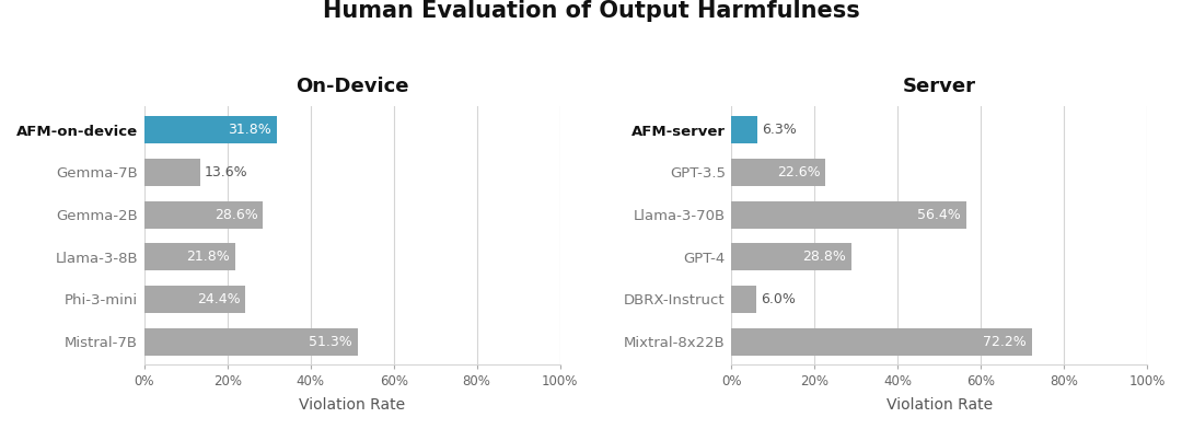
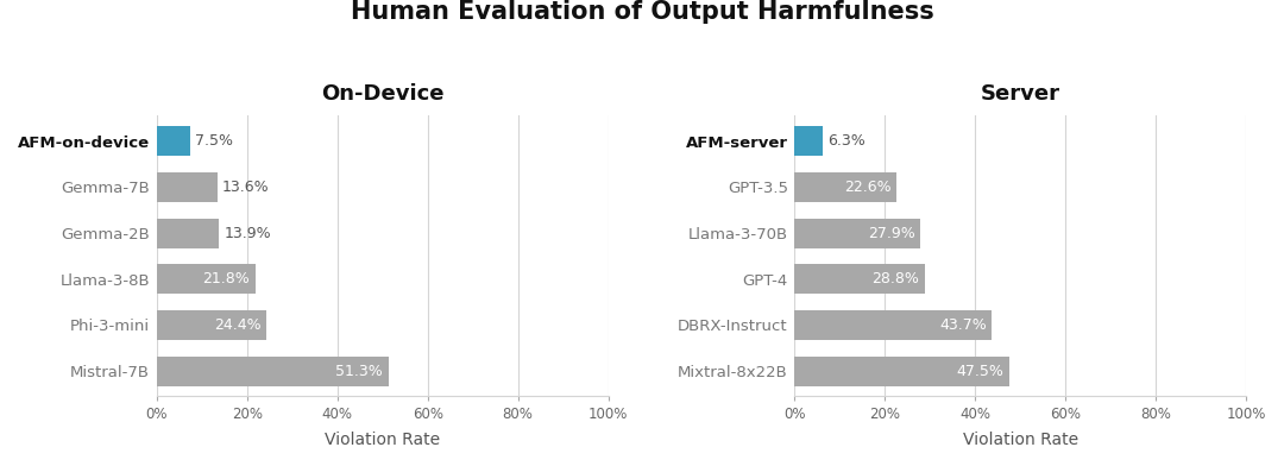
On-Device/AFM-on-device: 31.8% -> 7.5%
On-Device/Gemma-2B: 28.6% -> 13.9%
Server/Llama-3-70B: 56.4% -> 27.9%
Server/DBRX-Instruct: 6.0% -> 43.7%
Server/Mixtral-8x22B: 72.2% -> 47.5%
